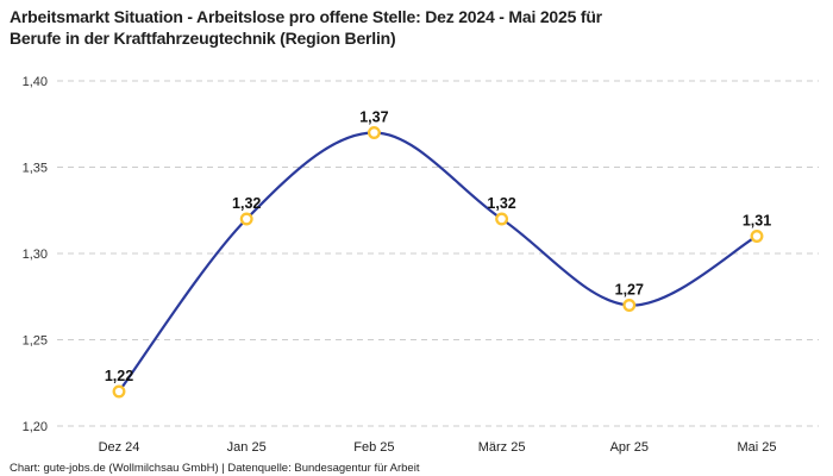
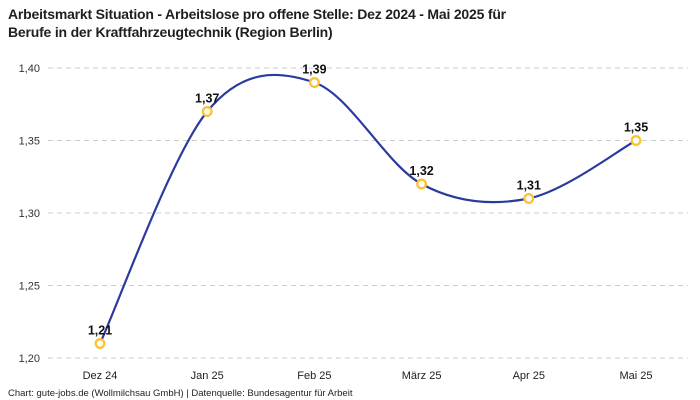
Dez 24: 1,22 -> 1,21
Jan 25: 1,32 -> 1,37
Feb 25: 1,37 -> 1,39
Apr 25: 1,27 -> 1,31
Mai 25: 1,31 -> 1,35
